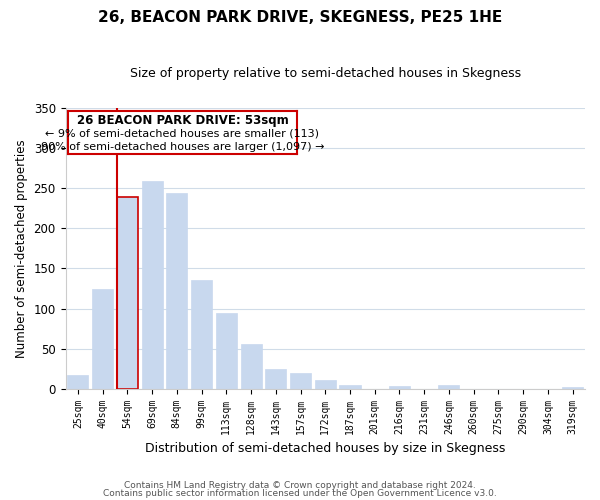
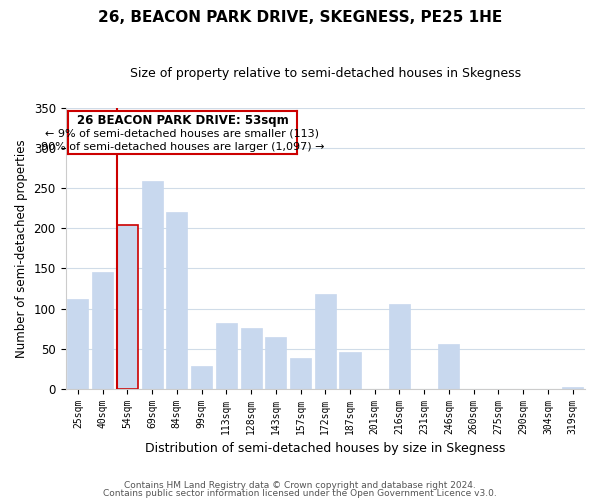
25sqm: 17 -> 112
40sqm: 124 -> 146
54sqm: 239 -> 204
84sqm: 244 -> 220
99sqm: 136 -> 28
113sqm: 94 -> 82
128sqm: 56 -> 76
143sqm: 25 -> 64
157sqm: 20 -> 38
172sqm: 11 -> 118
187sqm: 5 -> 46
216sqm: 3 -> 106
246sqm: 5 -> 56
